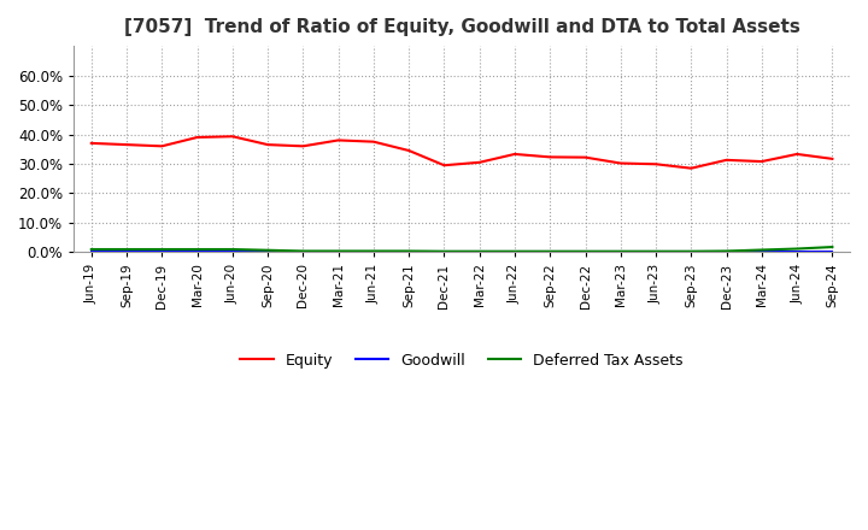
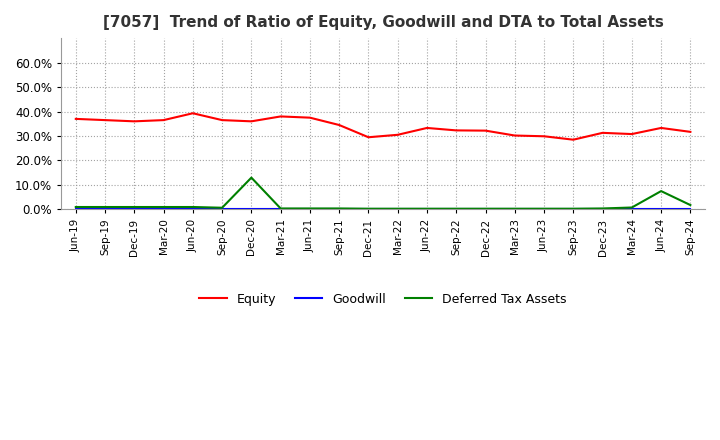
Equity/Mar-20: 39.0% -> 36.5%
Deferred Tax Assets/Dec-20: 0.4% -> 13.0%
Deferred Tax Assets/Jun-24: 1.2% -> 7.5%
